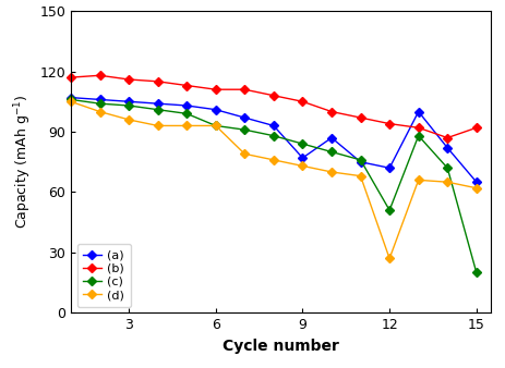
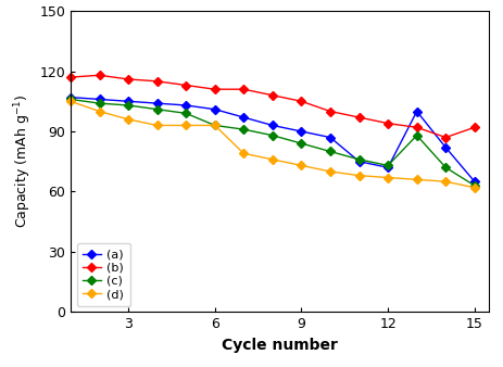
(a)/9: 77 -> 90
(c)/12: 51 -> 73
(d)/12: 27 -> 67
(c)/15: 20 -> 63
